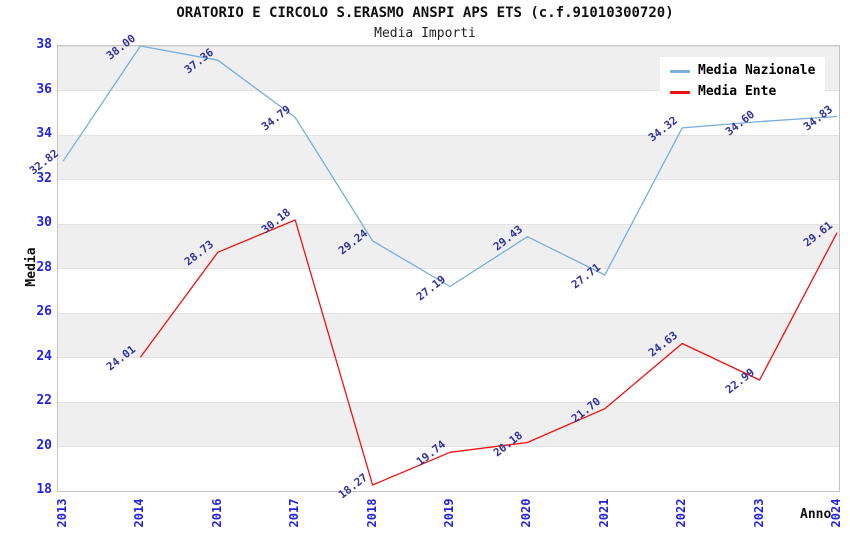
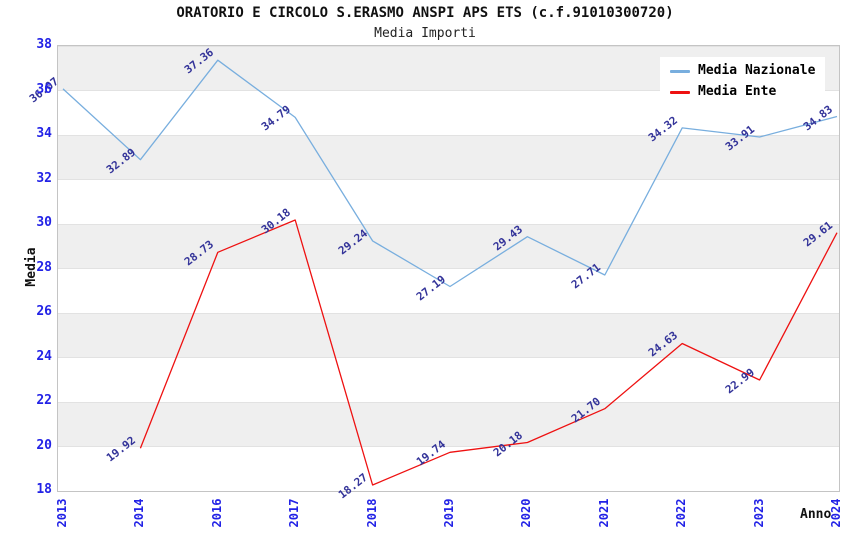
Media Nazionale/2013: 32.82 -> 36.07
Media Nazionale/2014: 38.00 -> 32.89
Media Ente/2014: 24.01 -> 19.92
Media Nazionale/2023: 34.60 -> 33.91
